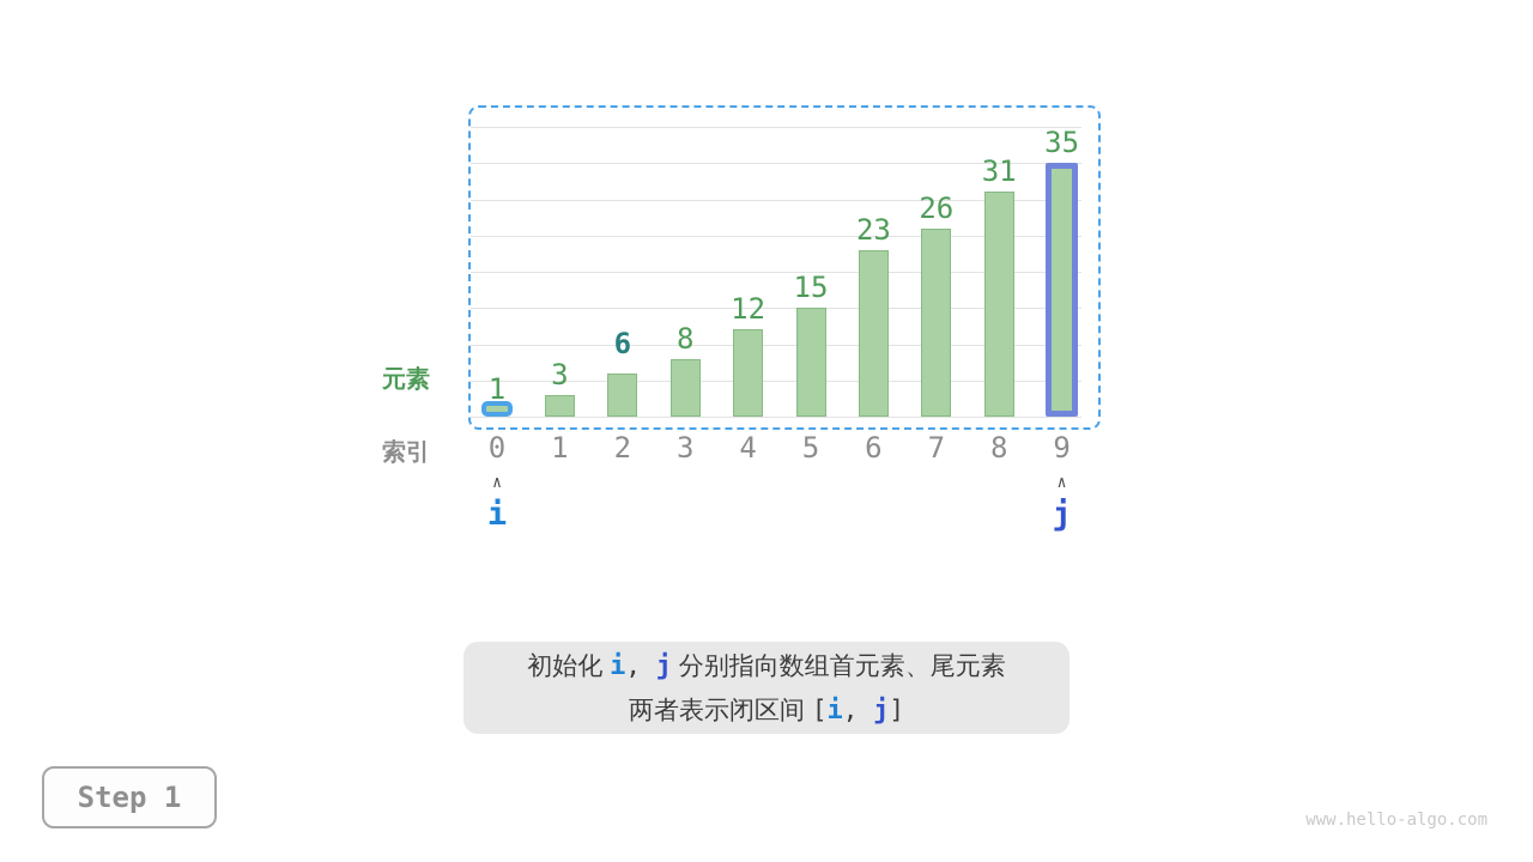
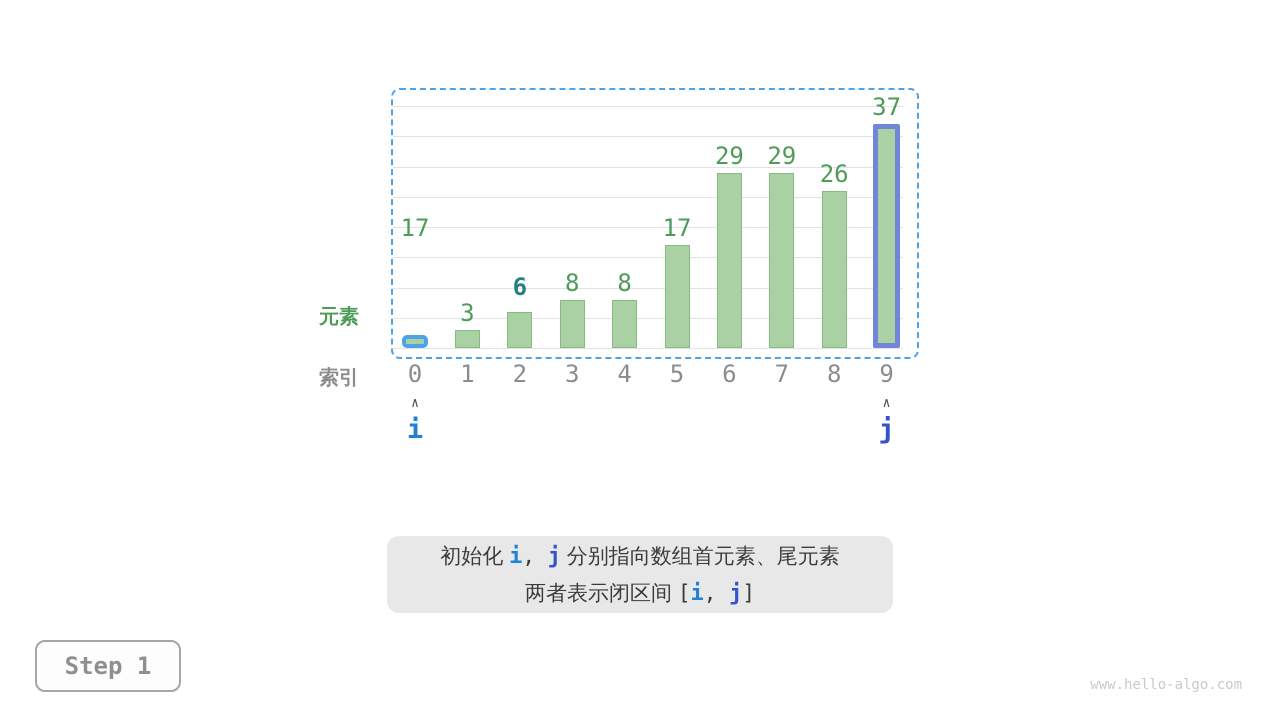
0: 1 -> 17
4: 12 -> 8
5: 15 -> 17
6: 23 -> 29
7: 26 -> 29
8: 31 -> 26
9: 35 -> 37
